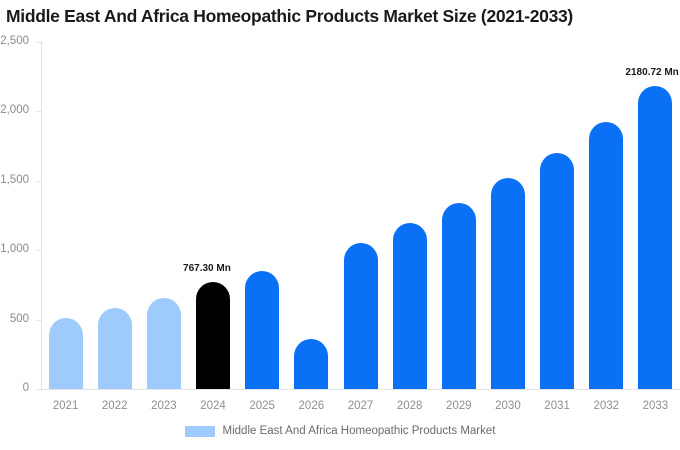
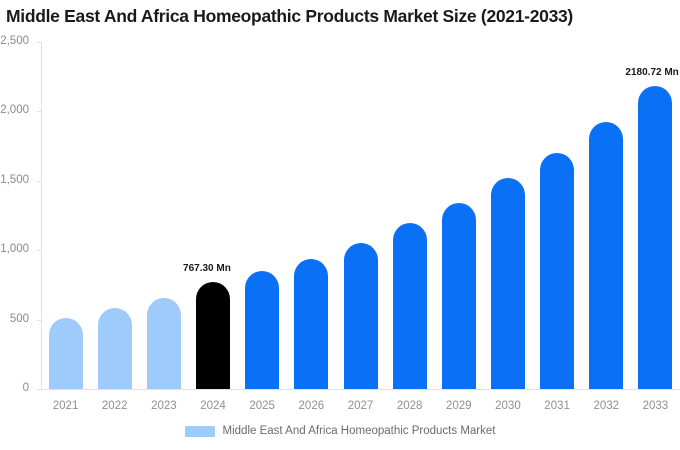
2026: 360 -> 940
